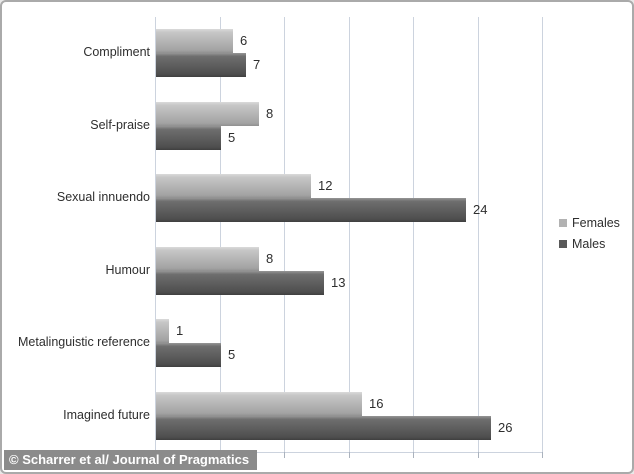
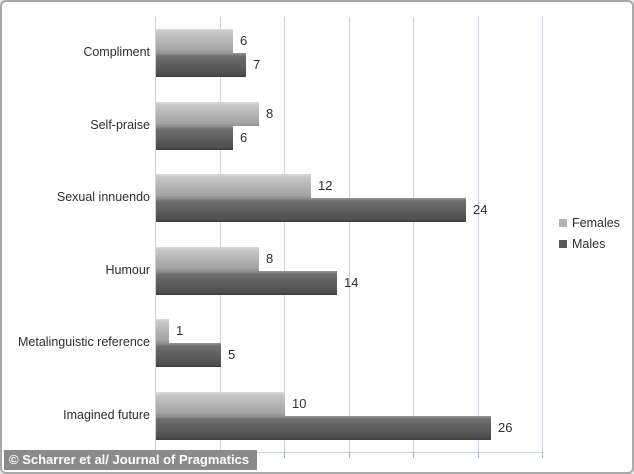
Males/Self-praise: 5 -> 6
Males/Humour: 13 -> 14
Females/Imagined future: 16 -> 10
